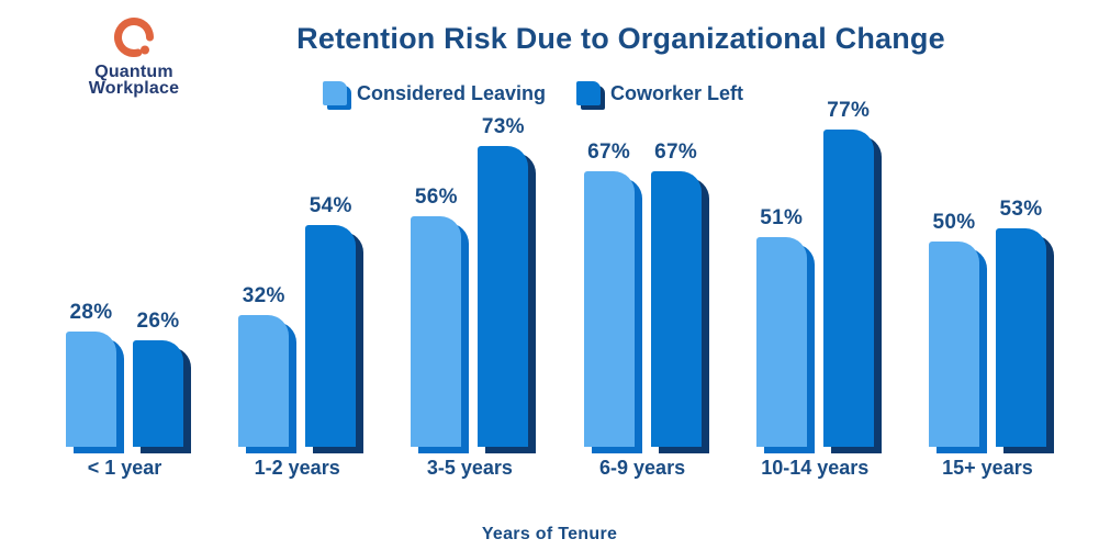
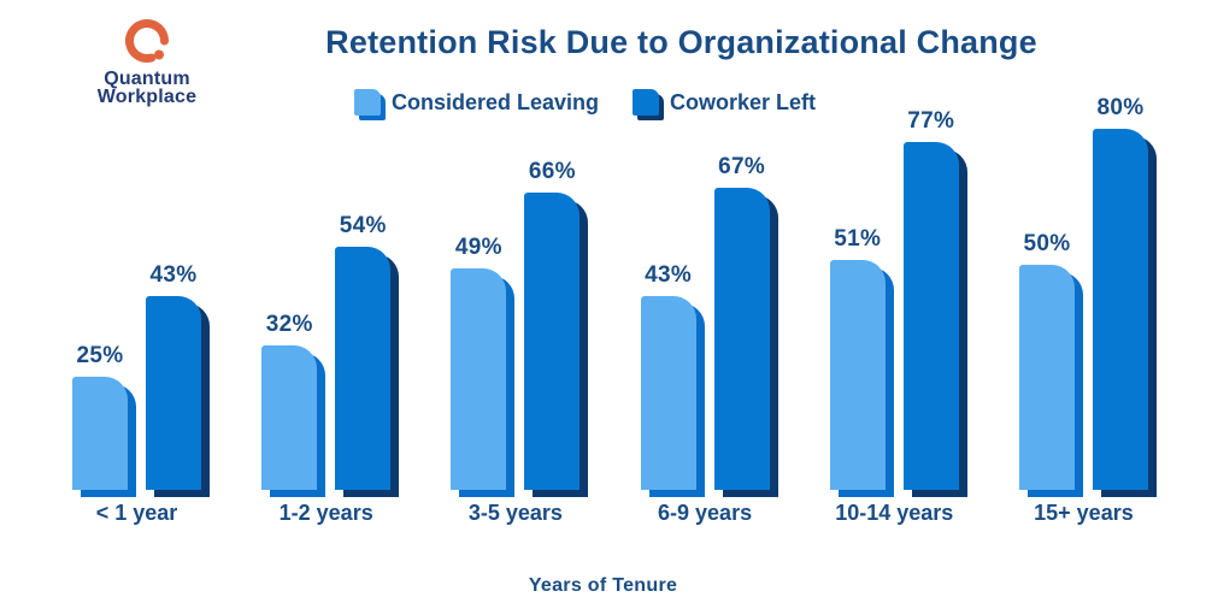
Considered Leaving/< 1 year: 28% -> 25%
Coworker Left/< 1 year: 26% -> 43%
Considered Leaving/3-5 years: 56% -> 49%
Coworker Left/3-5 years: 73% -> 66%
Considered Leaving/6-9 years: 67% -> 43%
Coworker Left/15+ years: 53% -> 80%
